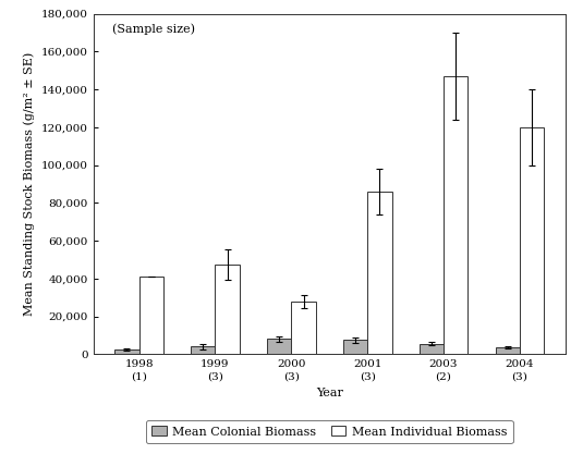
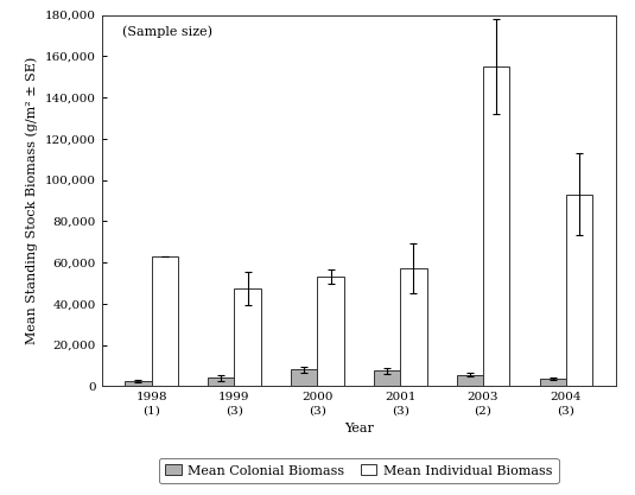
Mean Individual Biomass/1998 (1): 41,000 -> 63,000
Mean Individual Biomass/2000 (3): 28,000 -> 53,000
Mean Individual Biomass/2001 (3): 86,000 -> 57,000
Mean Individual Biomass/2003 (2): 147,000 -> 155,000
Mean Individual Biomass/2004 (3): 120,000 -> 93,000
